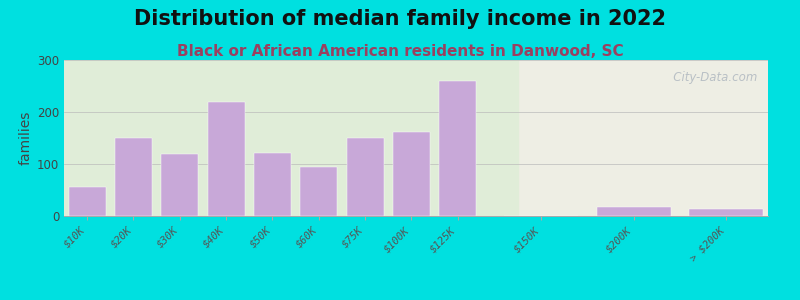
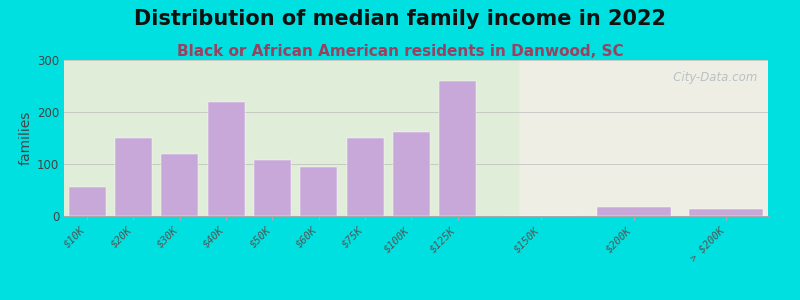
$50K: 122 -> 107
